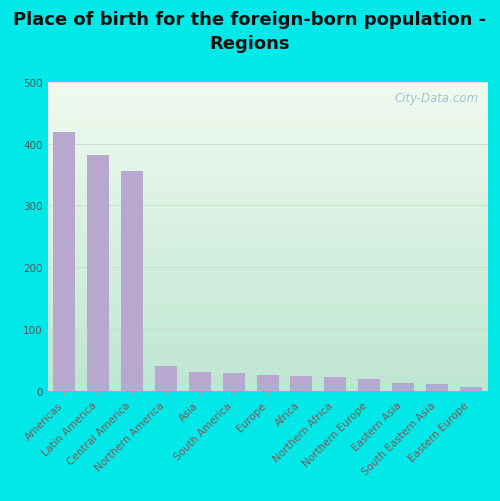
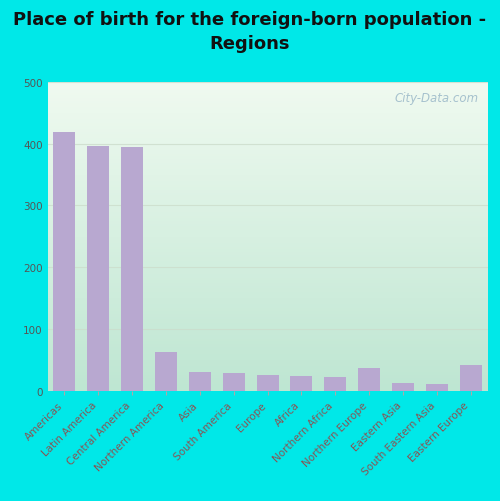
Latin America: 381 -> 396
Central America: 355 -> 394
Northern America: 40 -> 62
Northern Europe: 18 -> 36
Eastern Europe: 5 -> 42
